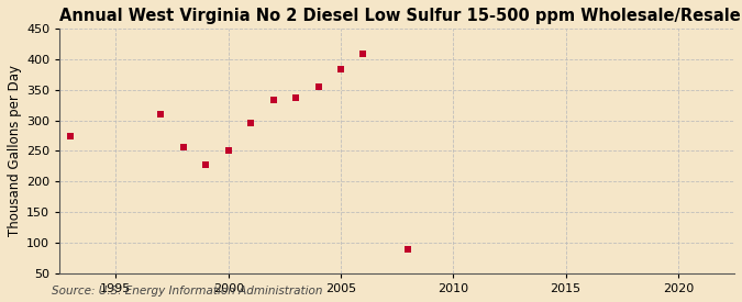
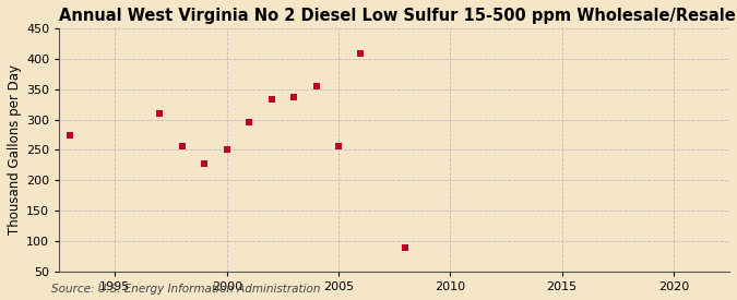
2005: 383 -> 256
